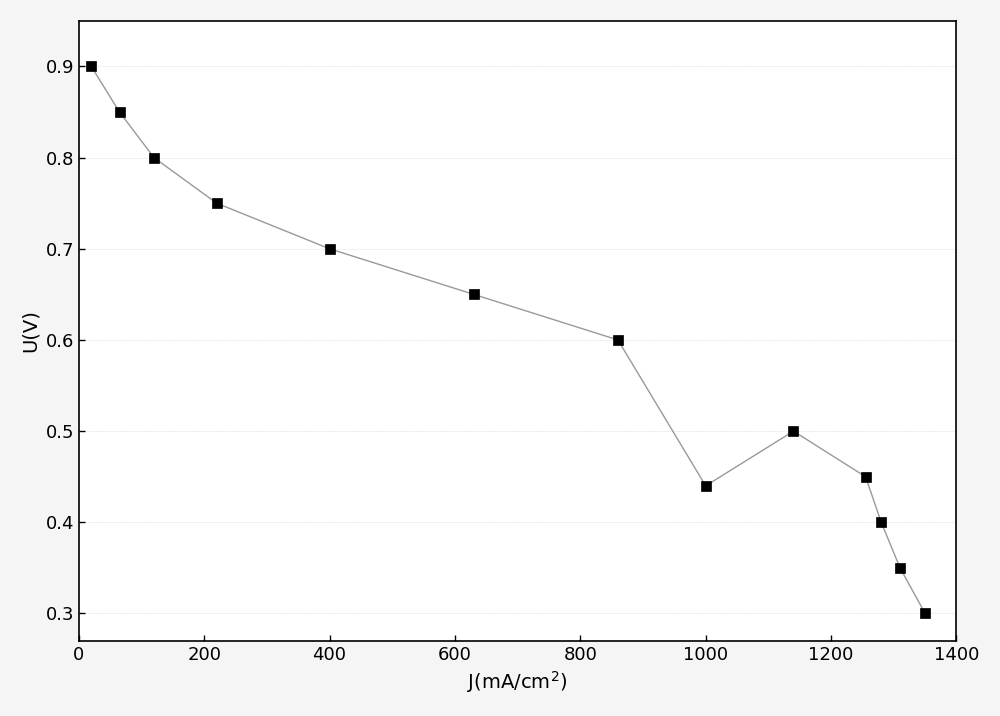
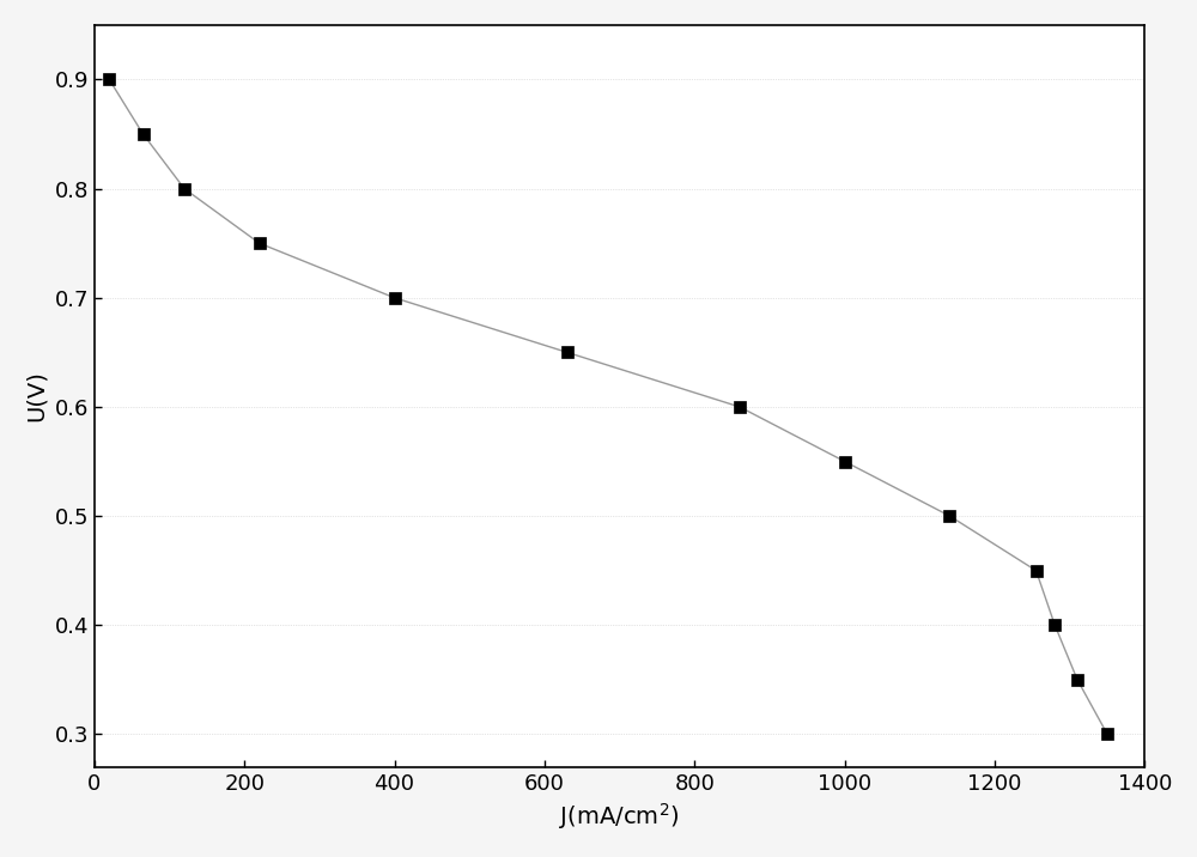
1000: 0.44 -> 0.55
